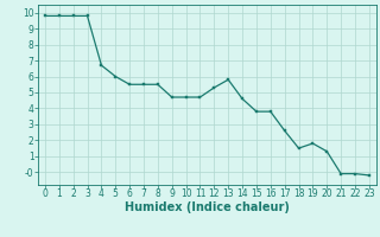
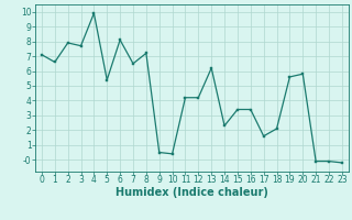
0: 9.8 -> 7.1
1: 9.8 -> 6.6
2: 9.8 -> 7.9
3: 9.8 -> 7.7
4: 6.7 -> 9.9
5: 6.0 -> 5.4
6: 5.5 -> 8.1
7: 5.5 -> 6.5
8: 5.5 -> 7.2
9: 4.7 -> 0.5
10: 4.7 -> 0.4
11: 4.7 -> 4.2
12: 5.3 -> 4.2
13: 5.8 -> 6.2
14: 4.6 -> 2.3
15: 3.8 -> 3.4
16: 3.8 -> 3.4
17: 2.6 -> 1.6
18: 1.5 -> 2.1
19: 1.8 -> 5.6
20: 1.3 -> 5.8
